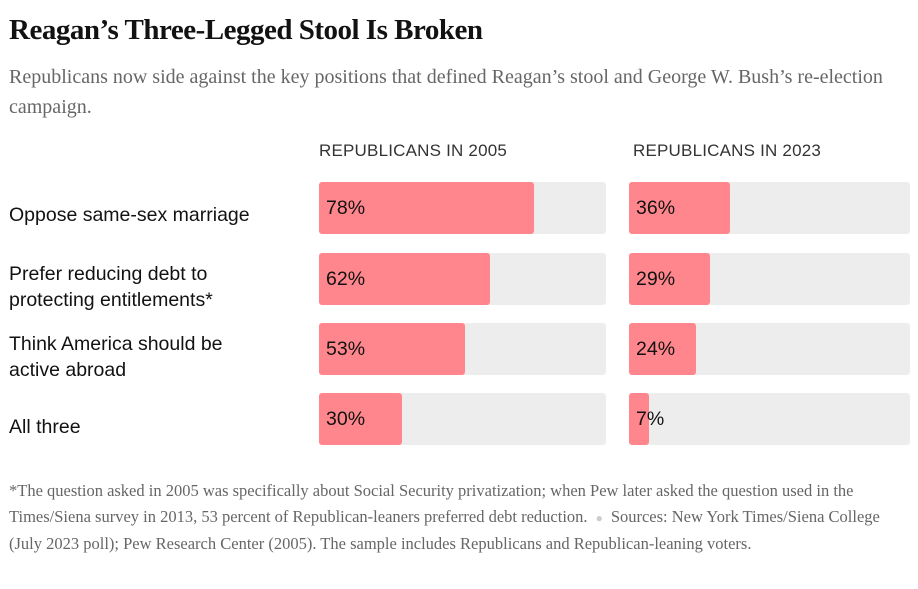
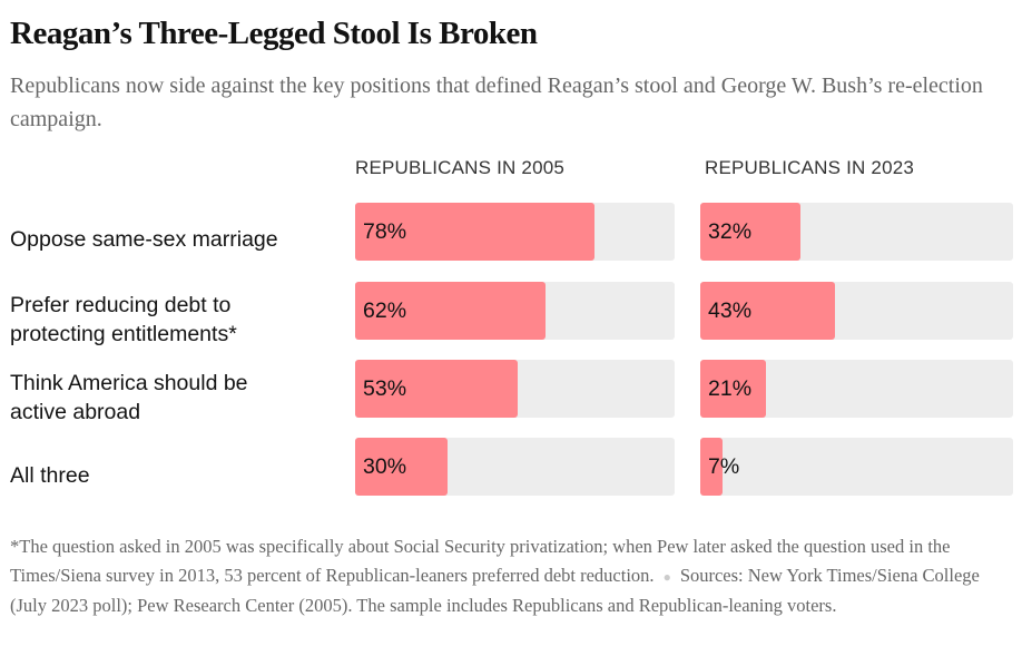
REPUBLICANS IN 2023/Oppose same-sex marriage: 36% -> 32%
REPUBLICANS IN 2023/Prefer reducing debt to protecting entitlements*: 29% -> 43%
REPUBLICANS IN 2023/Think America should be active abroad: 24% -> 21%
